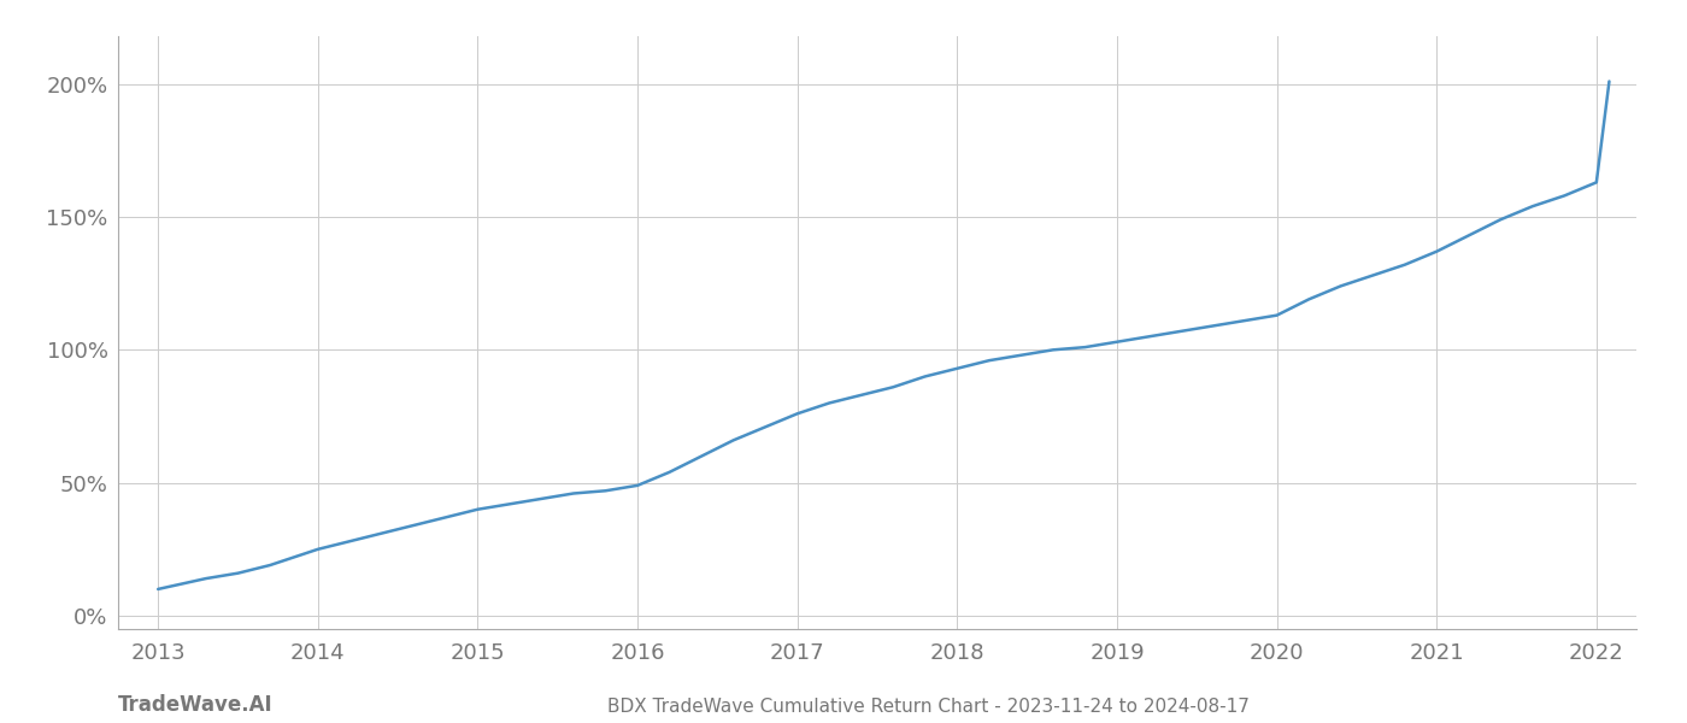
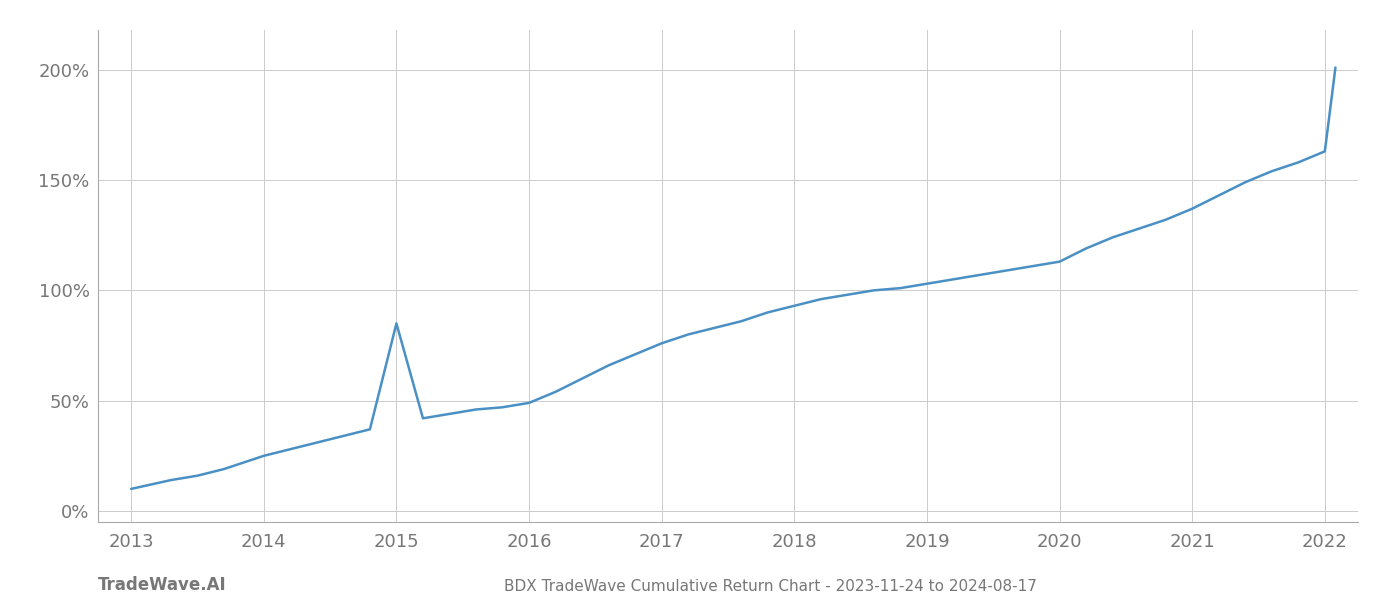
2015: 40% -> 85%
